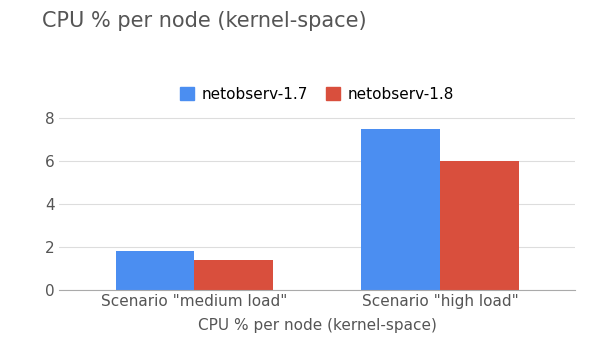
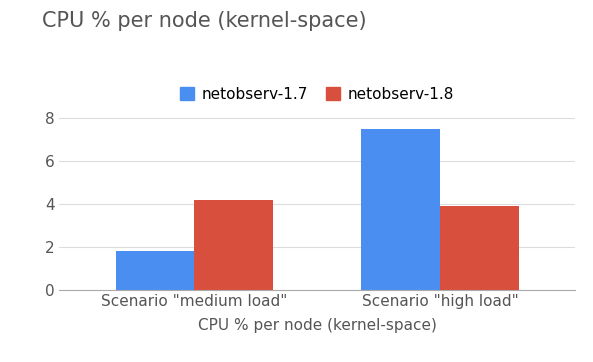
netobserv-1.8/Scenario "medium load": 1.4 -> 4.2
netobserv-1.8/Scenario "high load": 6.0 -> 3.9
